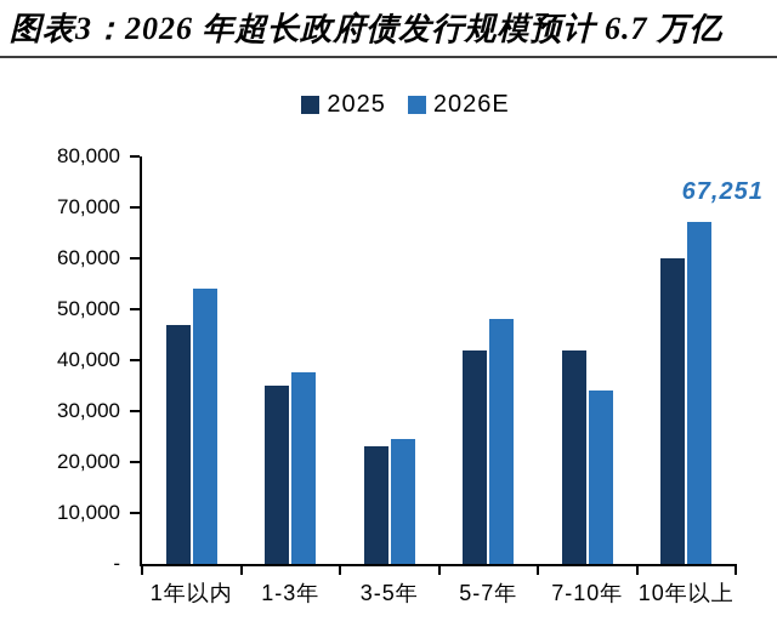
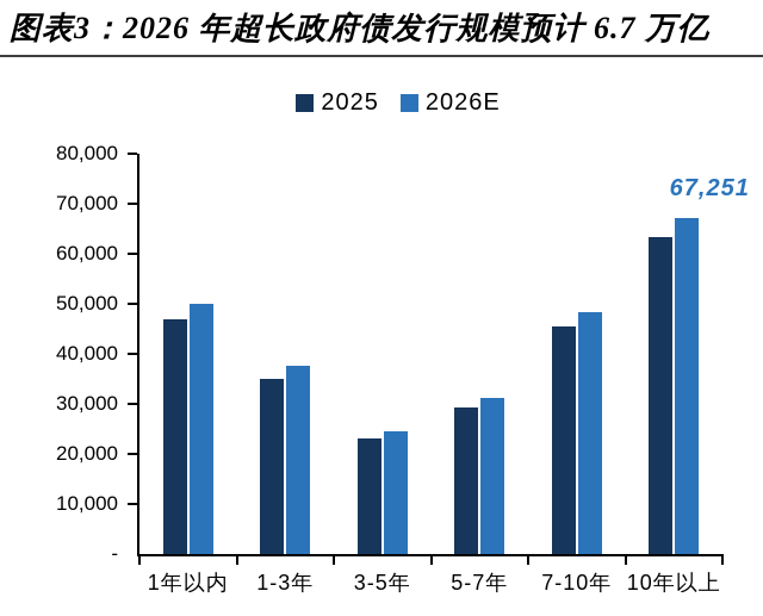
2026E/1年以内: 54000 -> 50000
2025/5-7年: 42000 -> 29000
2026E/5-7年: 48000 -> 31000
2025/7-10年: 42000 -> 46000
2026E/7-10年: 34000 -> 48000
2025/10年以上: 60000 -> 63000
